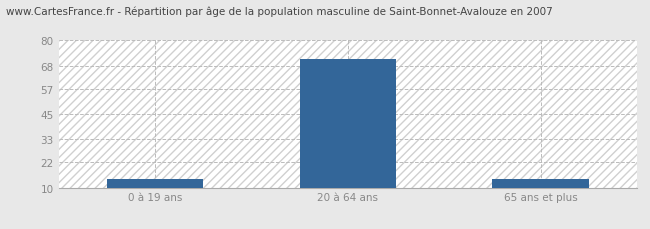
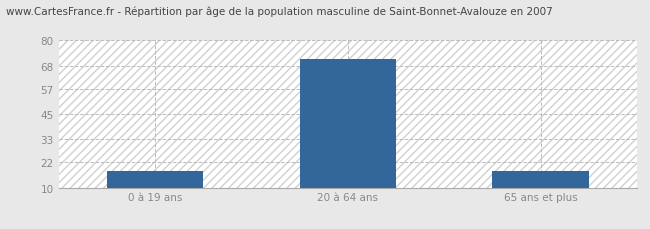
0 à 19 ans: 14 -> 18
65 ans et plus: 14 -> 18
